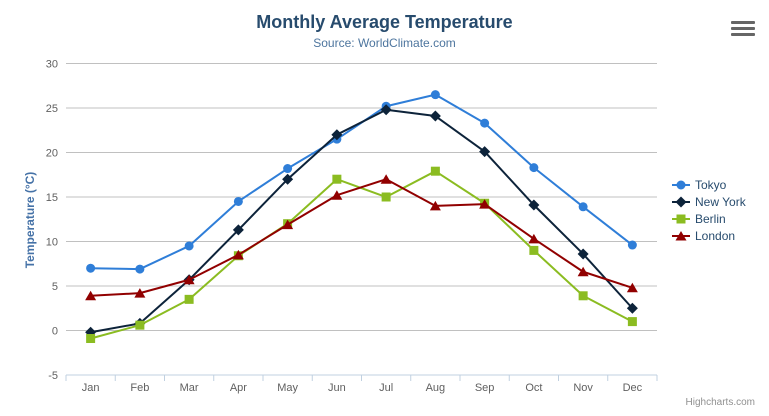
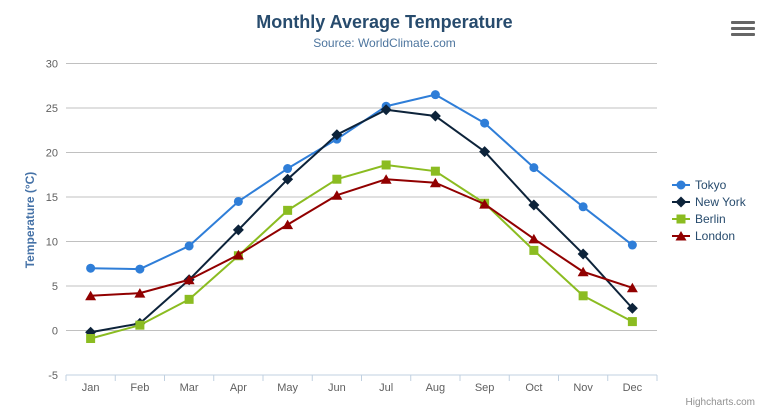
Berlin/May: 12 -> 14
Berlin/Jul: 15 -> 19
London/Aug: 14 -> 17
